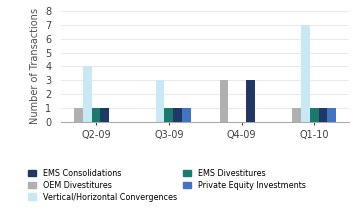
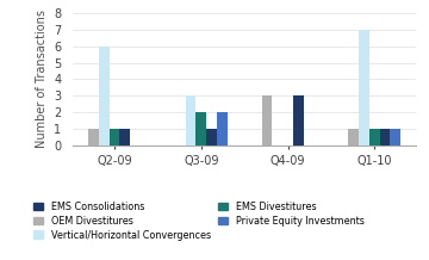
Vertical/Horizontal Convergences/Q2-09: 4 -> 6
EMS Divestitures/Q3-09: 1 -> 2
Private Equity Investments/Q3-09: 1 -> 2
